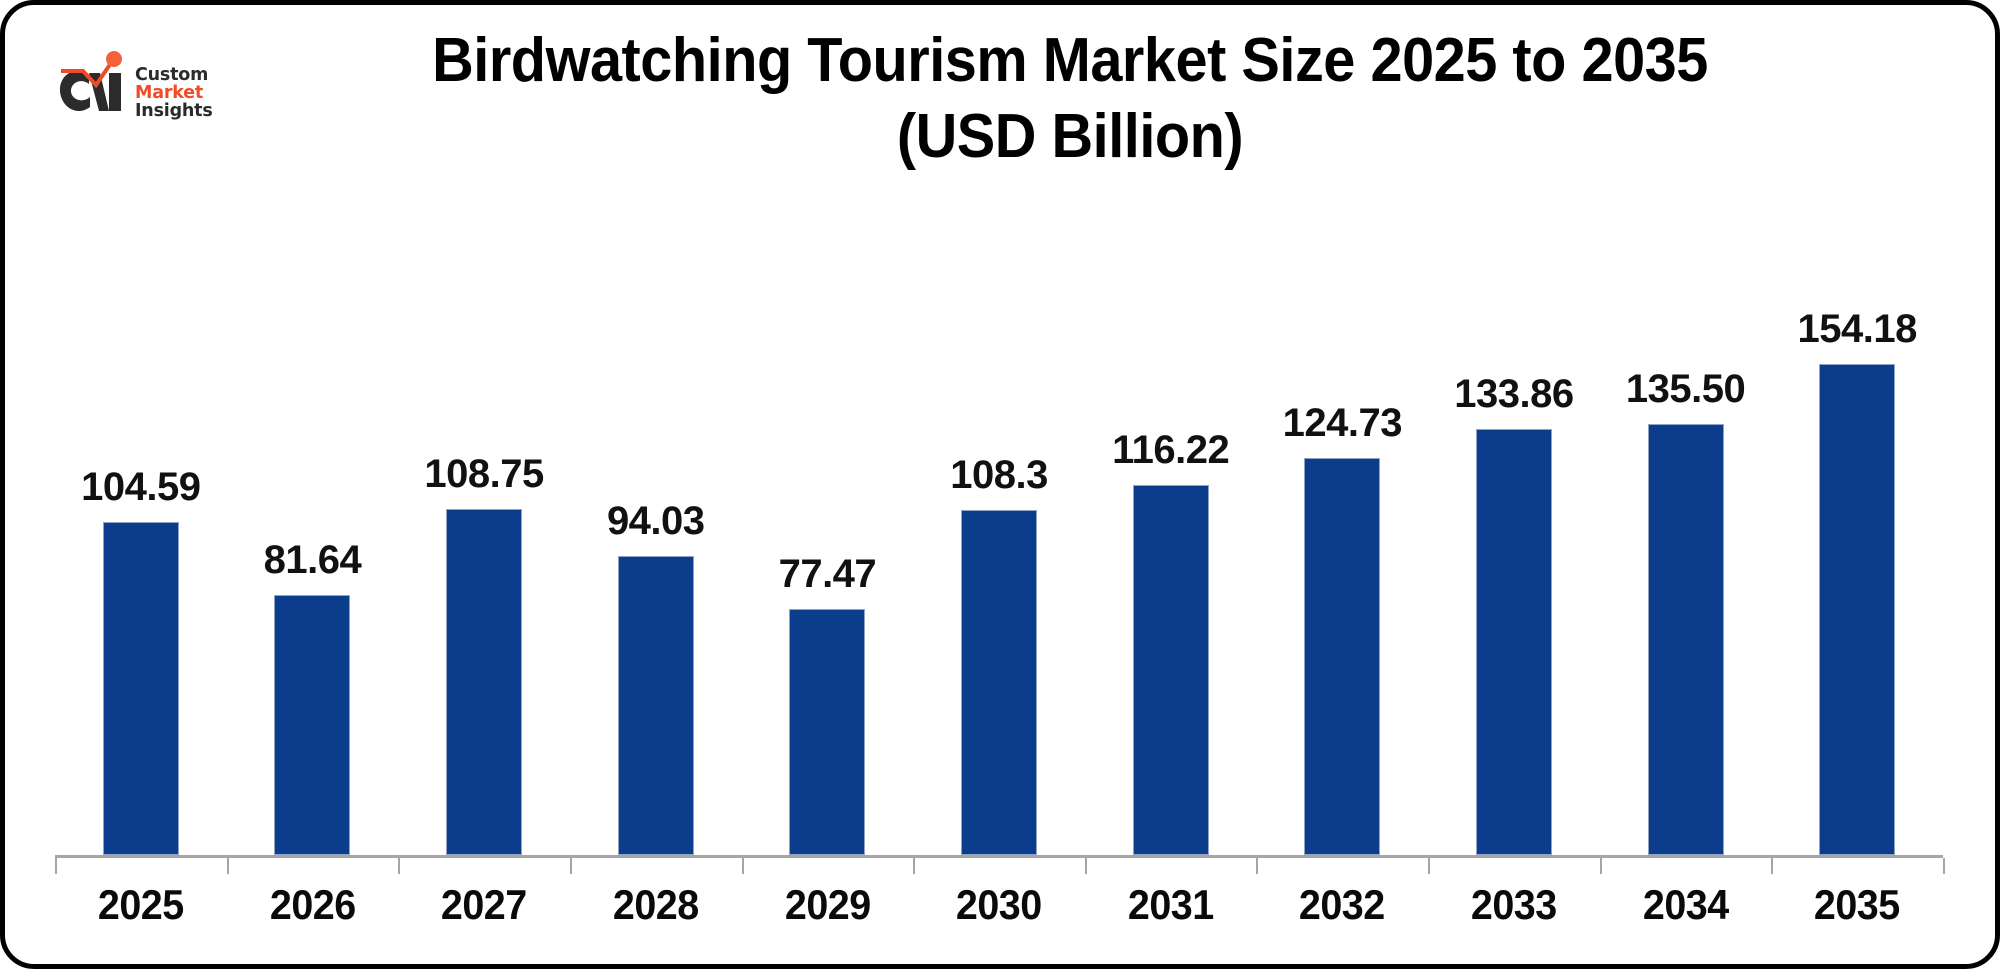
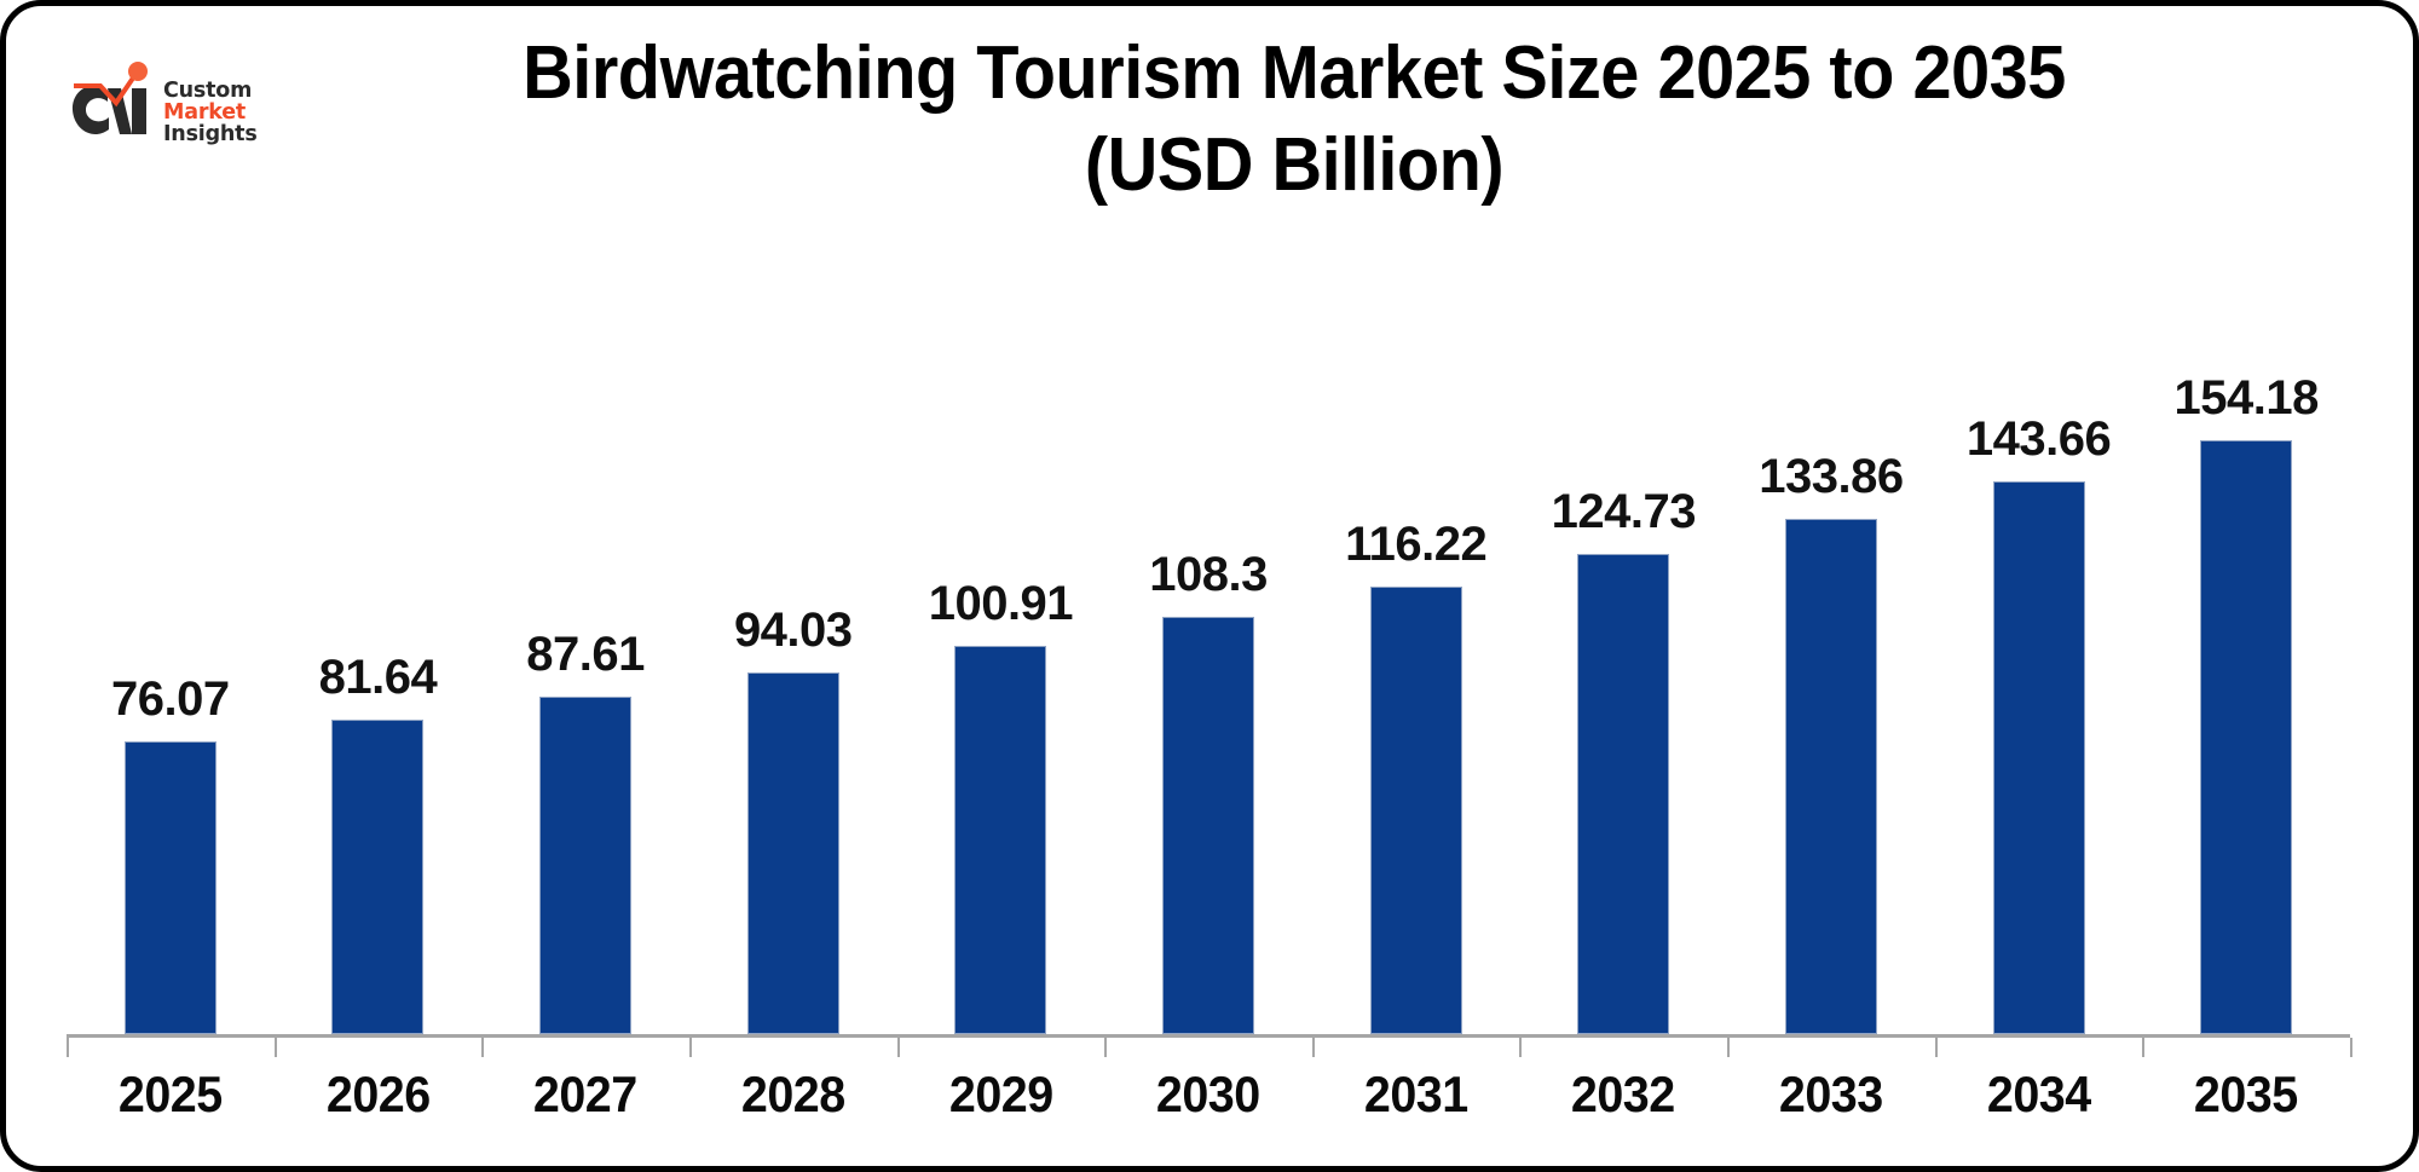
2025: 104.59 -> 76.07
2027: 108.75 -> 87.61
2029: 77.47 -> 100.91
2034: 135.50 -> 143.66
